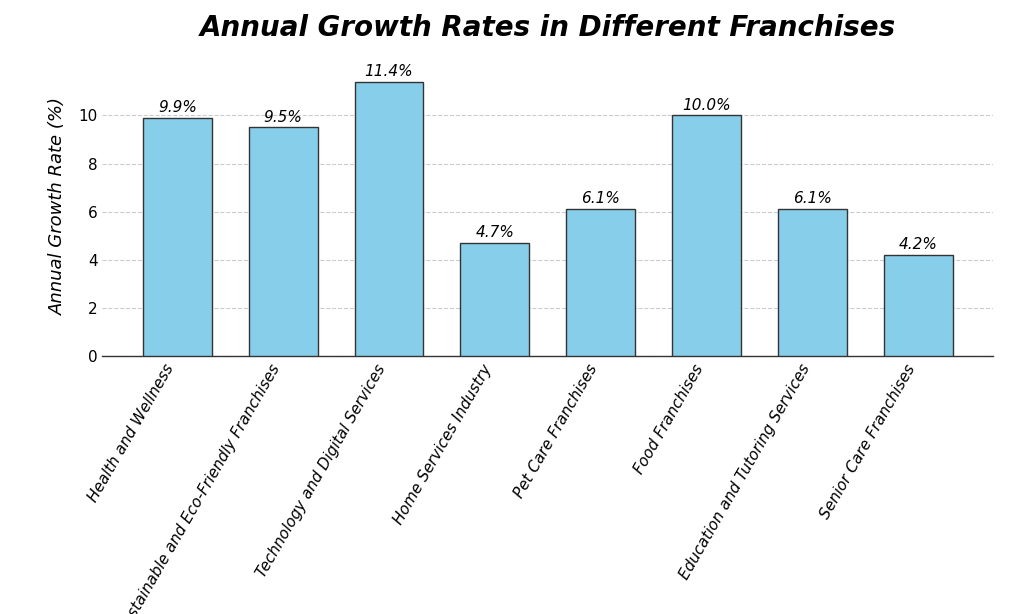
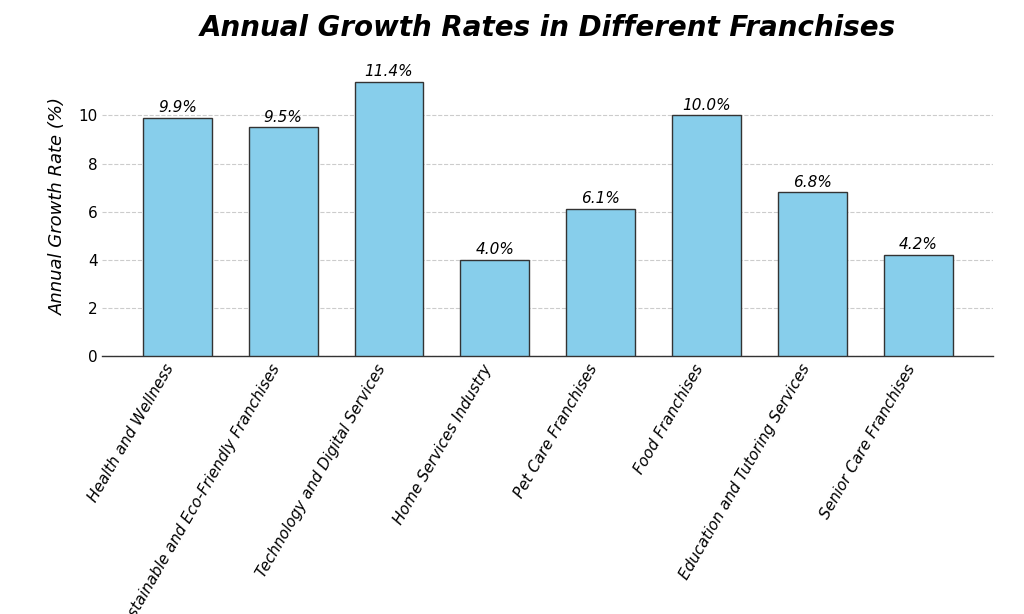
Home Services Industry: 4.7% -> 4.0%
Education and Tutoring Services: 6.1% -> 6.8%
